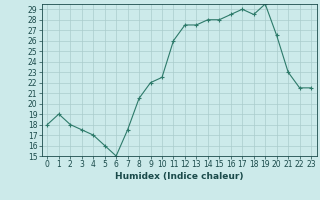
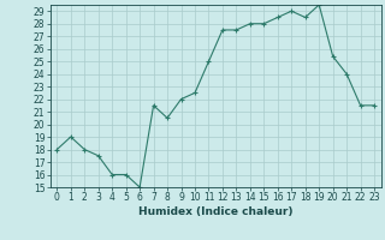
4: 17.0 -> 16.0
7: 17.5 -> 21.5
11: 26.0 -> 25.0
20: 26.5 -> 25.4
21: 23.0 -> 24.0
